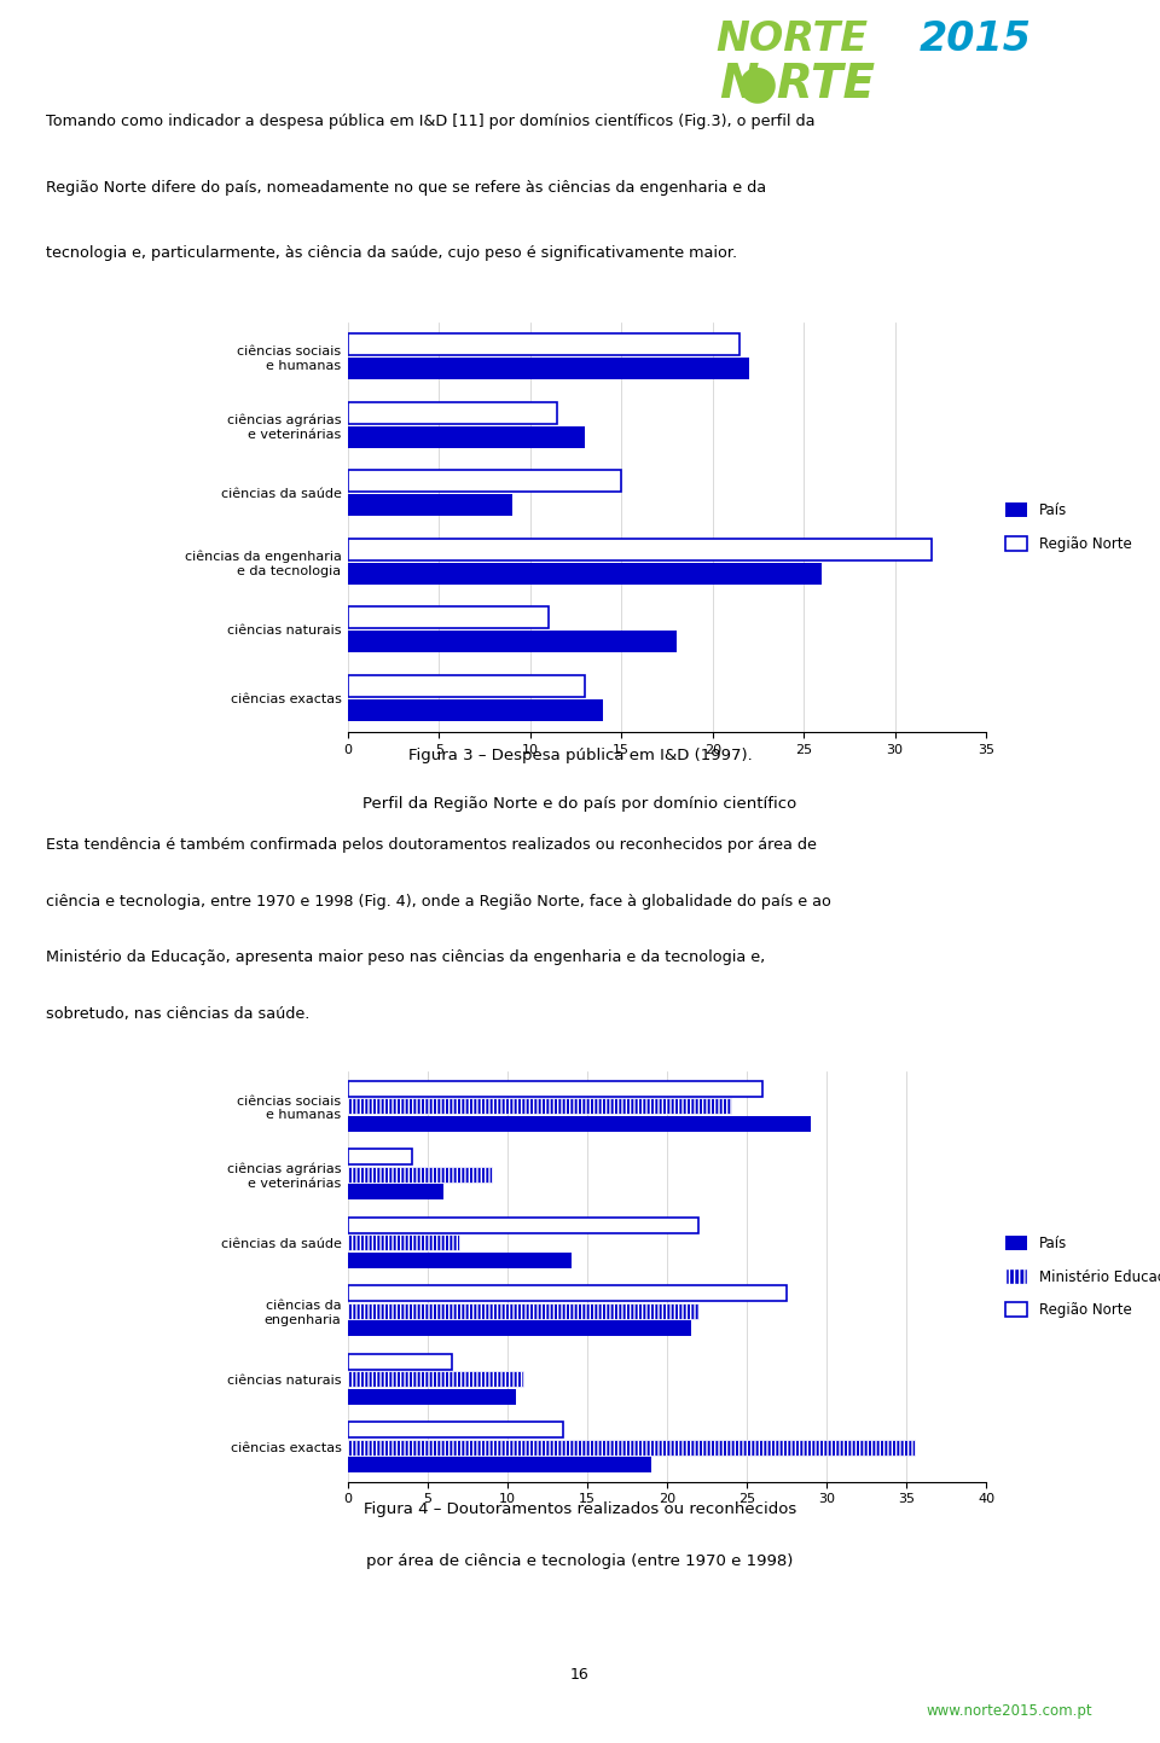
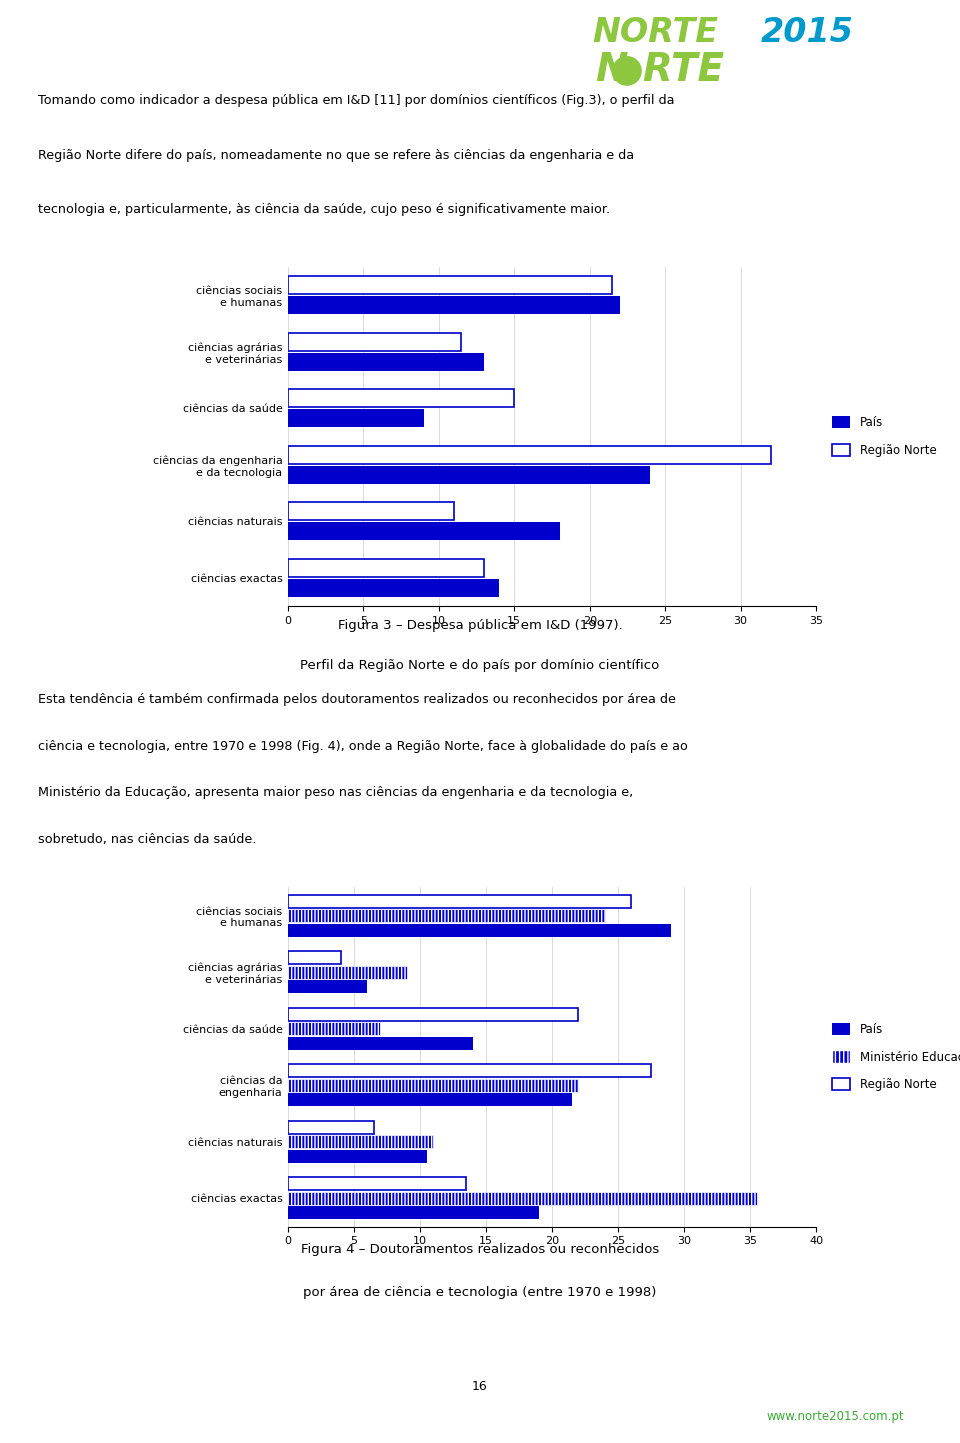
País/ciências da engenharia e da tecnologia: 26 -> 24
